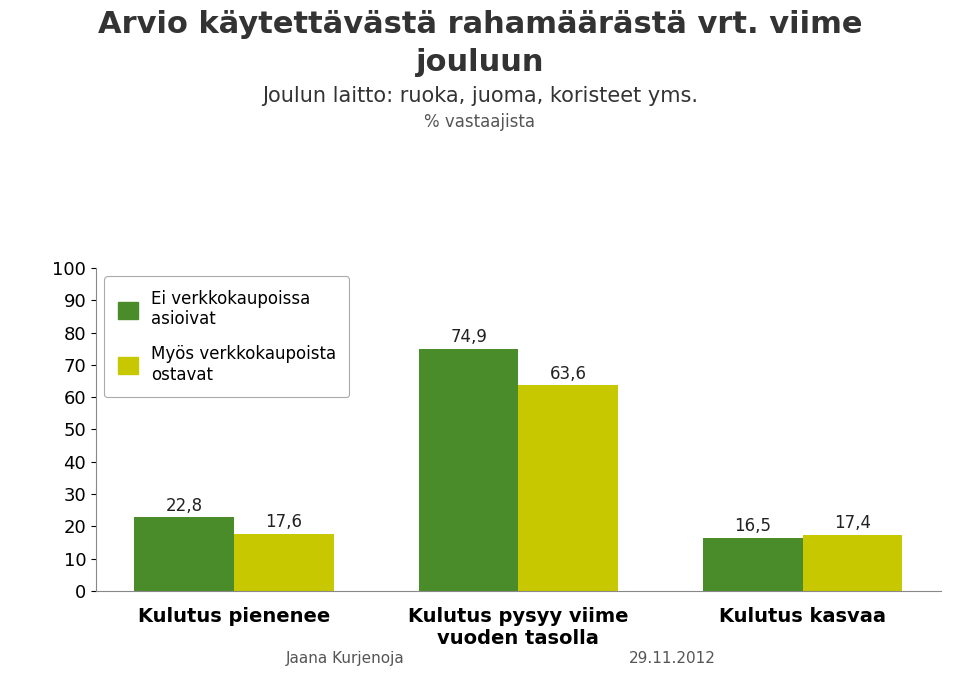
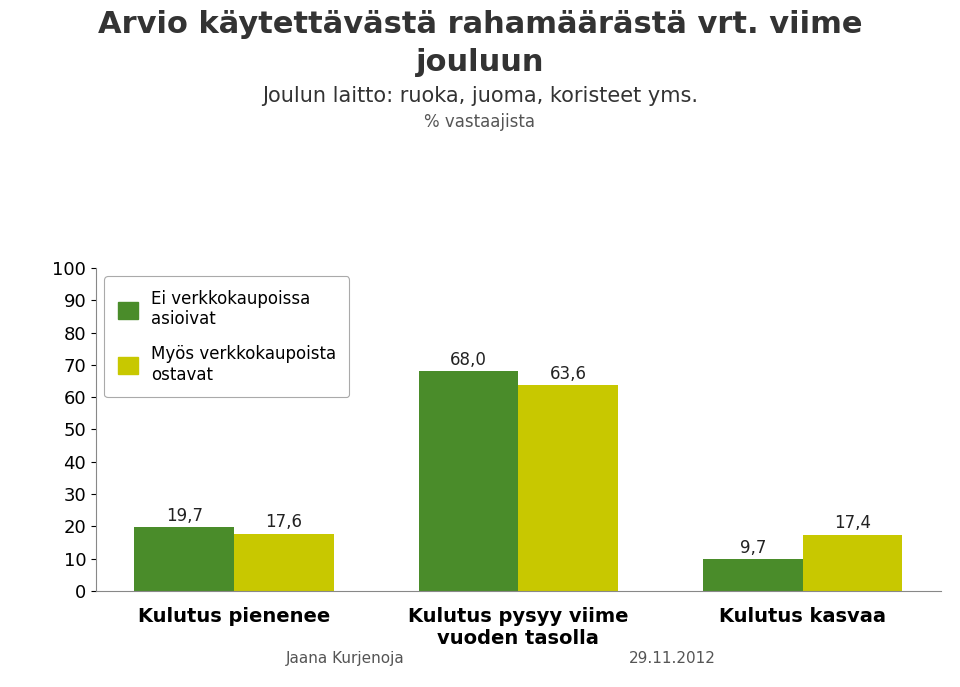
Ei verkkokaupoissa asioivat/Kulutus pienenee: 22,8 -> 19,7
Ei verkkokaupoissa asioivat/Kulutus pysyy viime vuoden tasolla: 74,9 -> 68,0
Ei verkkokaupoissa asioivat/Kulutus kasvaa: 16,5 -> 9,7
